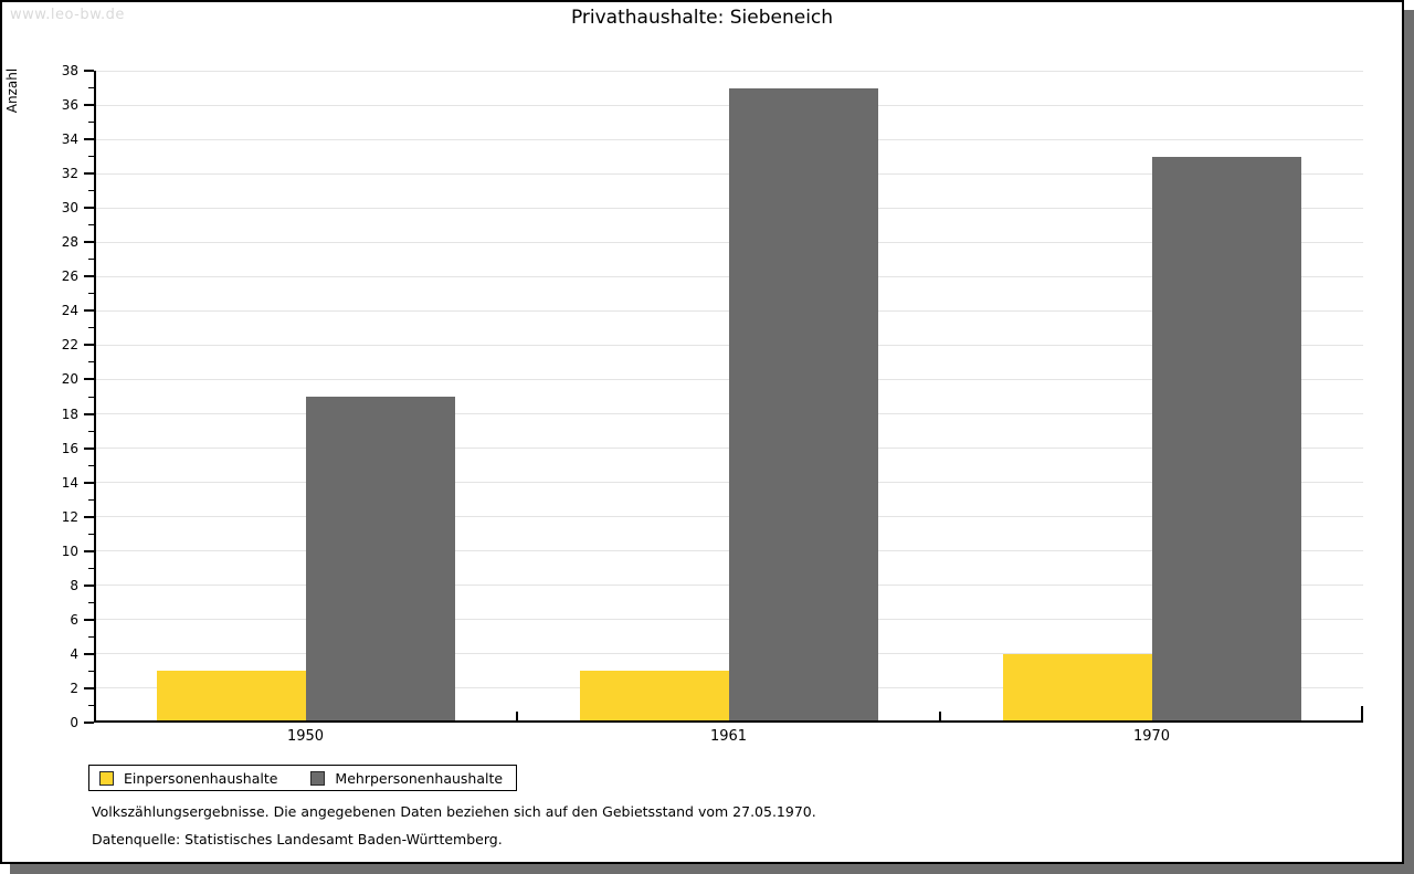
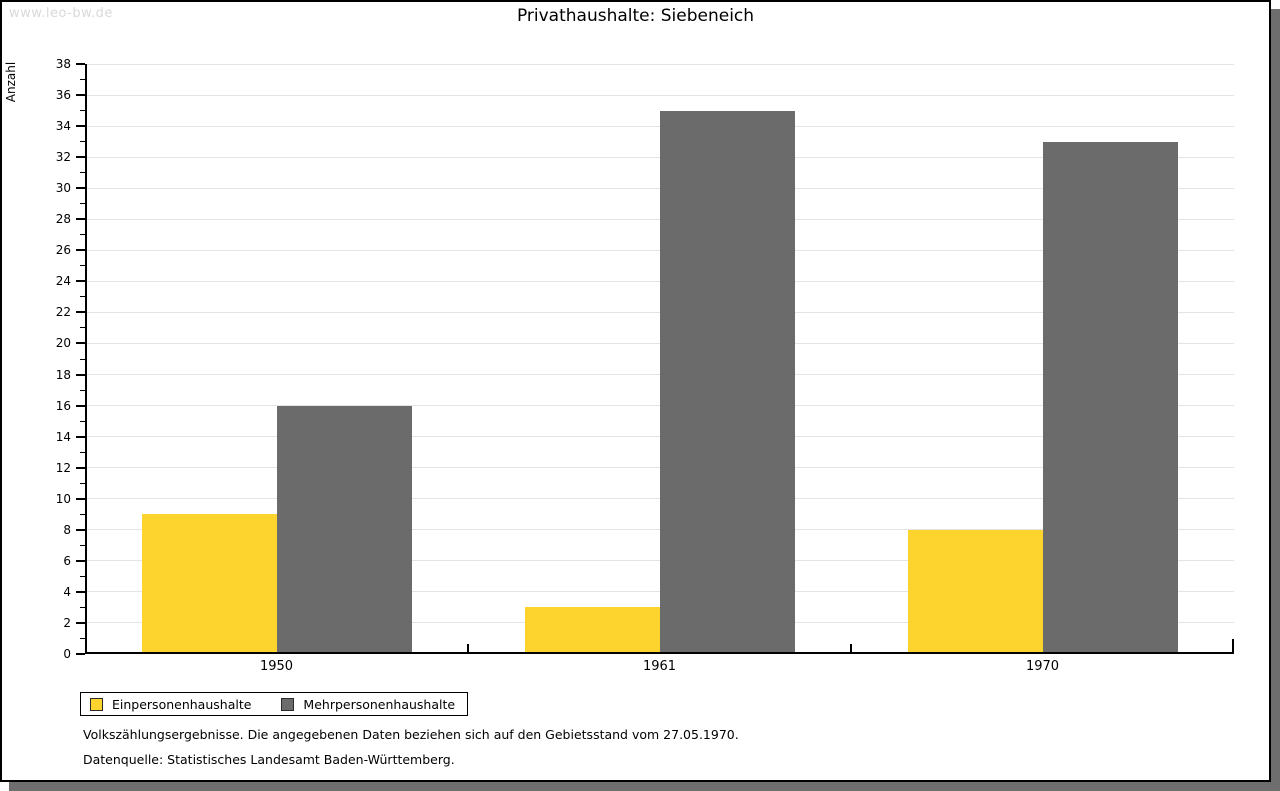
Einpersonenhaushalte/1950: 3 -> 9
Mehrpersonenhaushalte/1950: 19 -> 16
Mehrpersonenhaushalte/1961: 37 -> 35
Einpersonenhaushalte/1970: 4 -> 8
